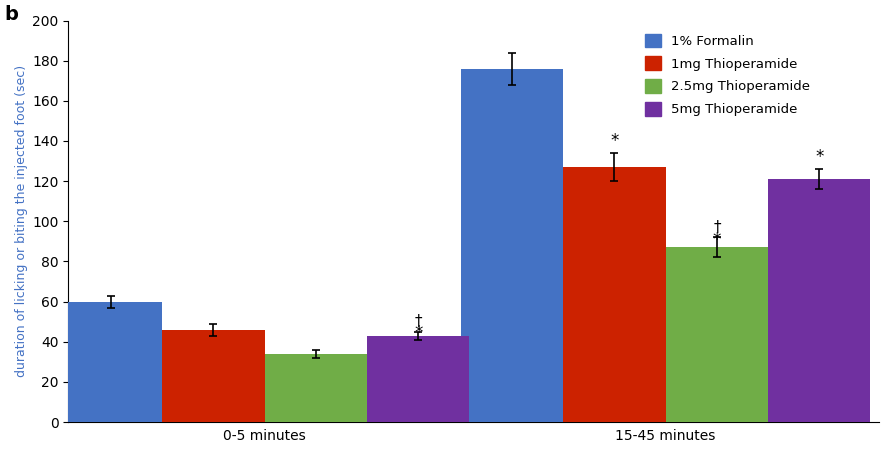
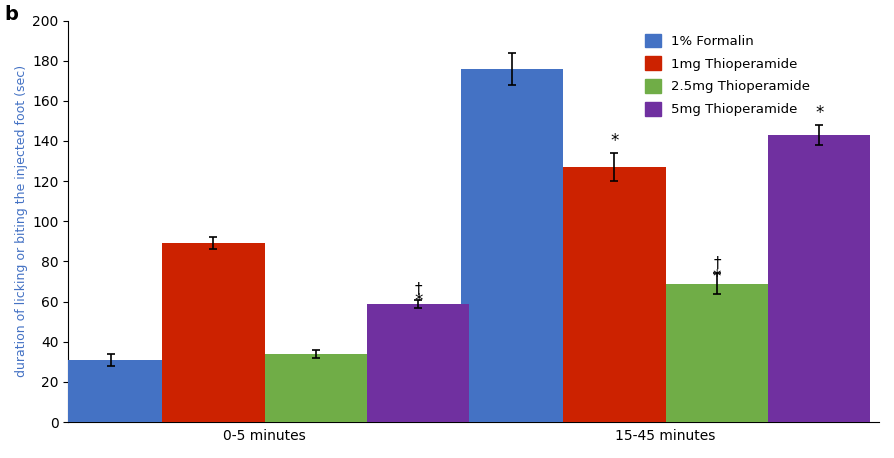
1% Formalin/0-5 minutes: 60 -> 31
1mg Thioperamide/0-5 minutes: 46 -> 89
5mg Thioperamide/0-5 minutes: 43 -> 59
2.5mg Thioperamide/15-45 minutes: 87 -> 69
5mg Thioperamide/15-45 minutes: 121 -> 143
